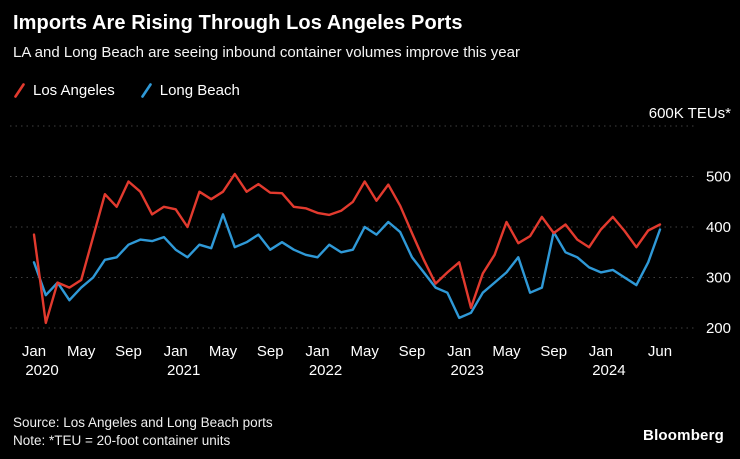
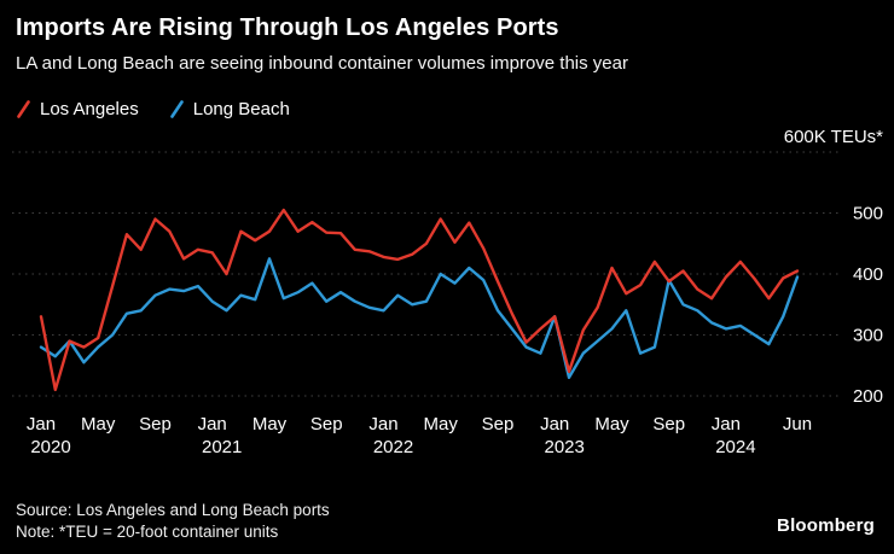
Los Angeles/Jan 2020: 380 -> 330
Long Beach/Jan 2020: 330 -> 280
Long Beach/Jan 2023: 220 -> 330
